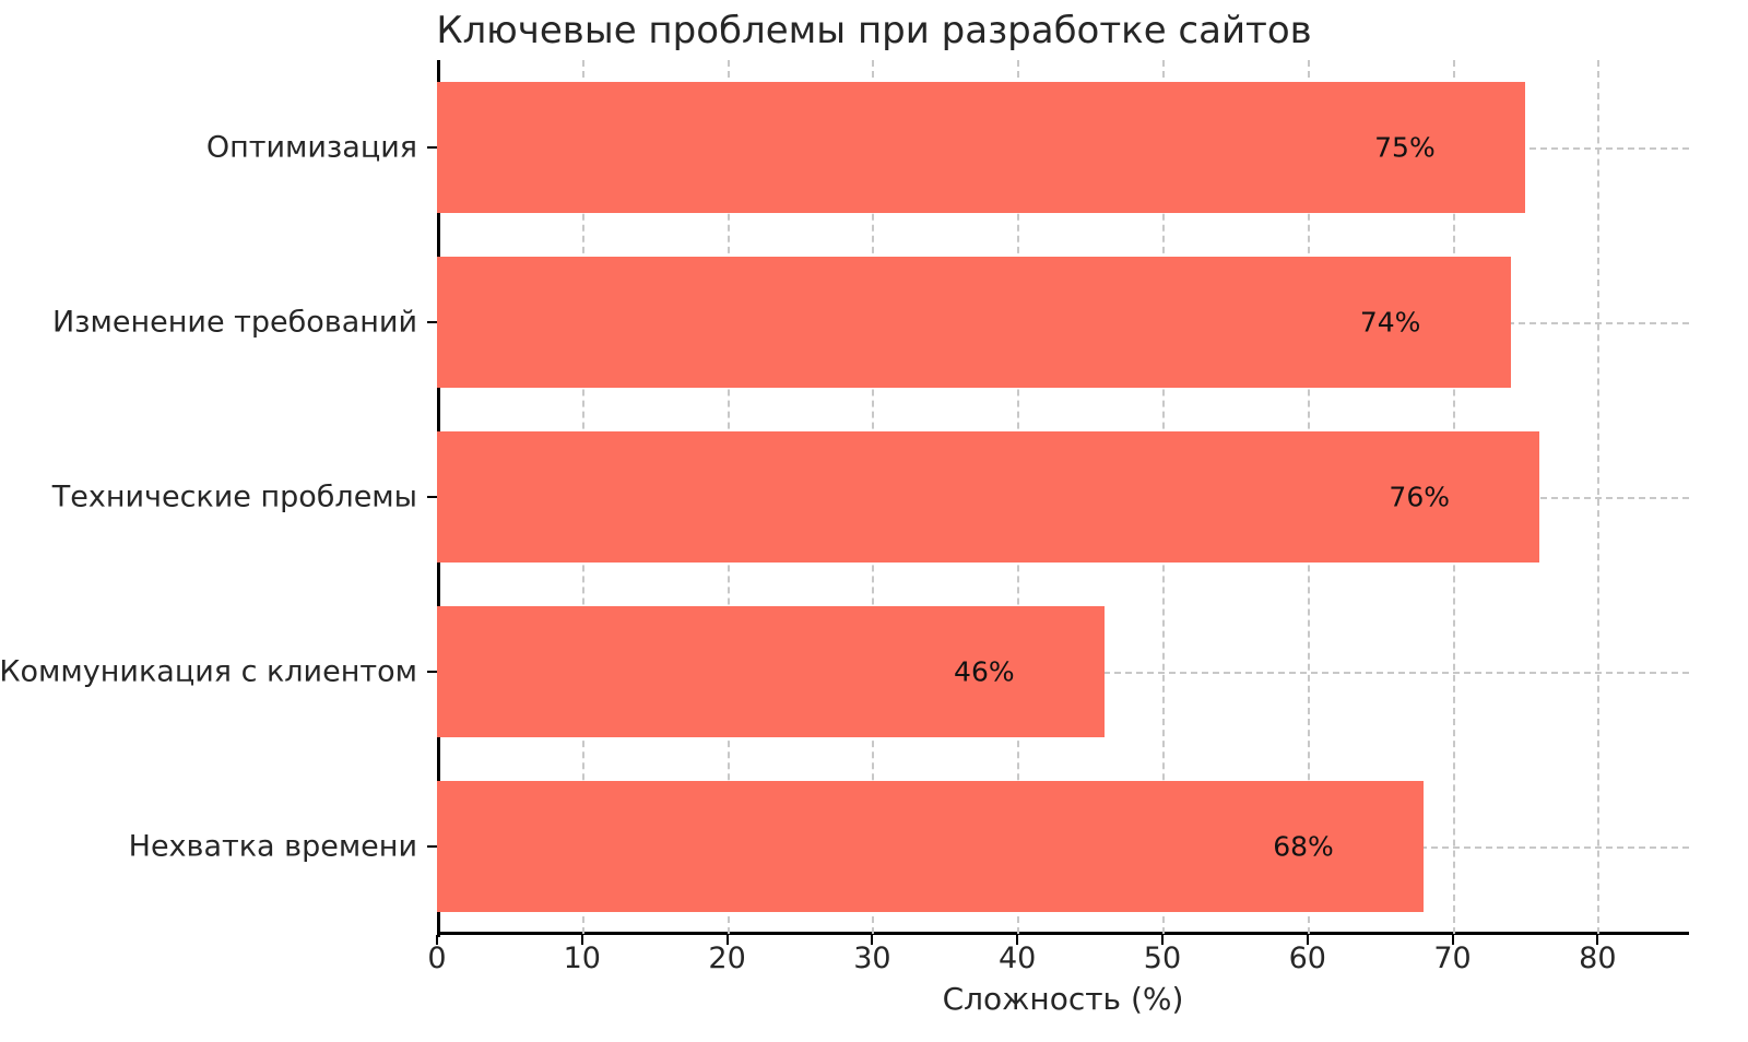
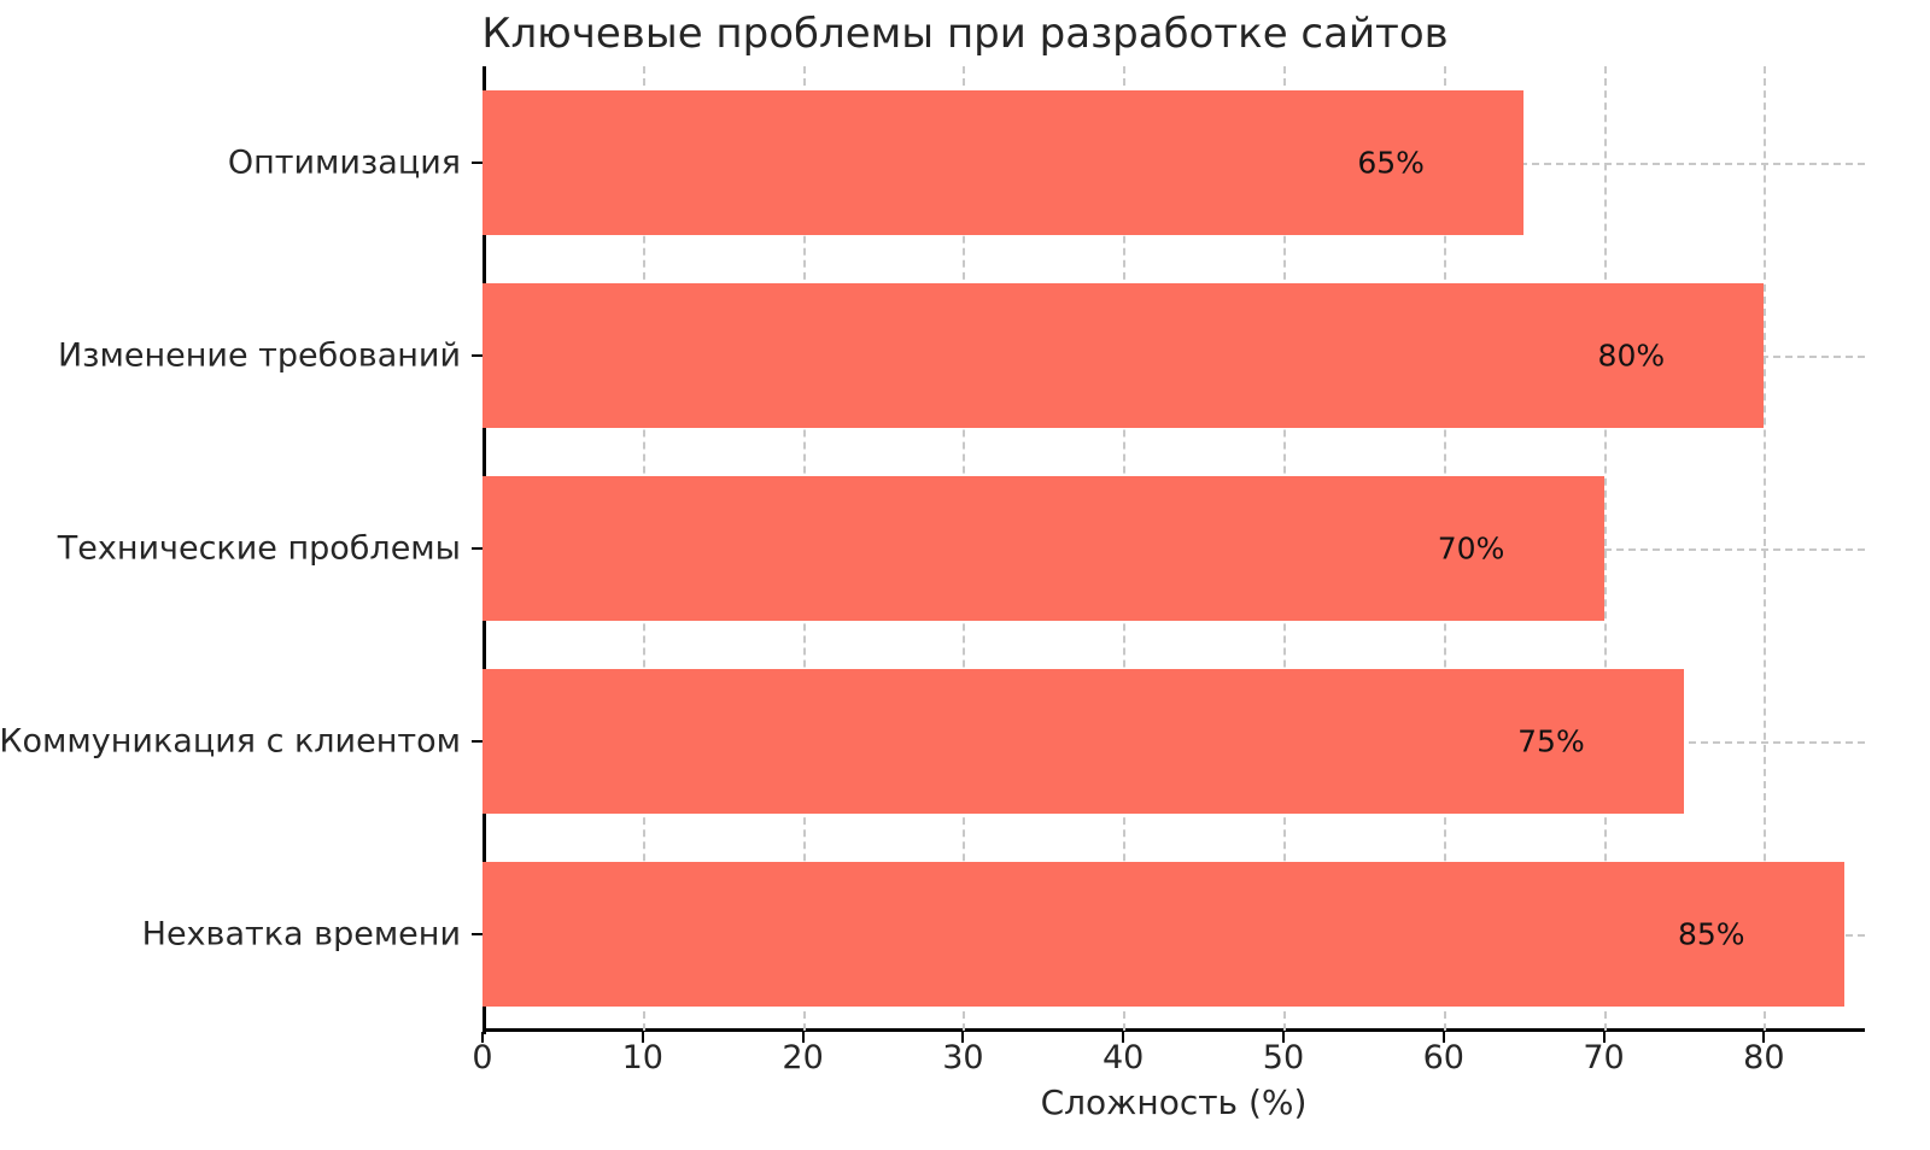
Нехватка времени: 68% -> 85%
Коммуникация с клиентом: 46% -> 75%
Технические проблемы: 76% -> 70%
Изменение требований: 74% -> 80%
Оптимизация: 75% -> 65%
